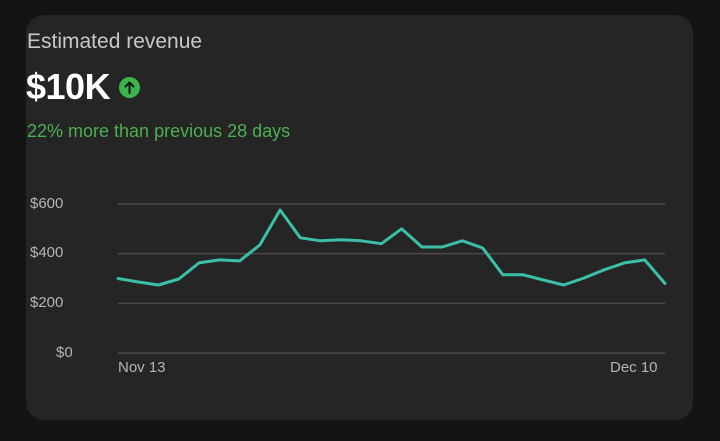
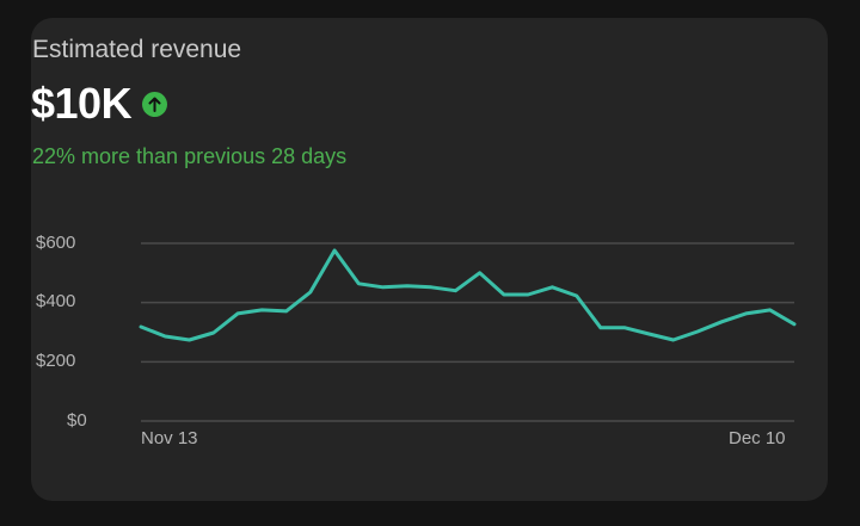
Nov 13: $300 -> $320
Dec 10: $280 -> $330
